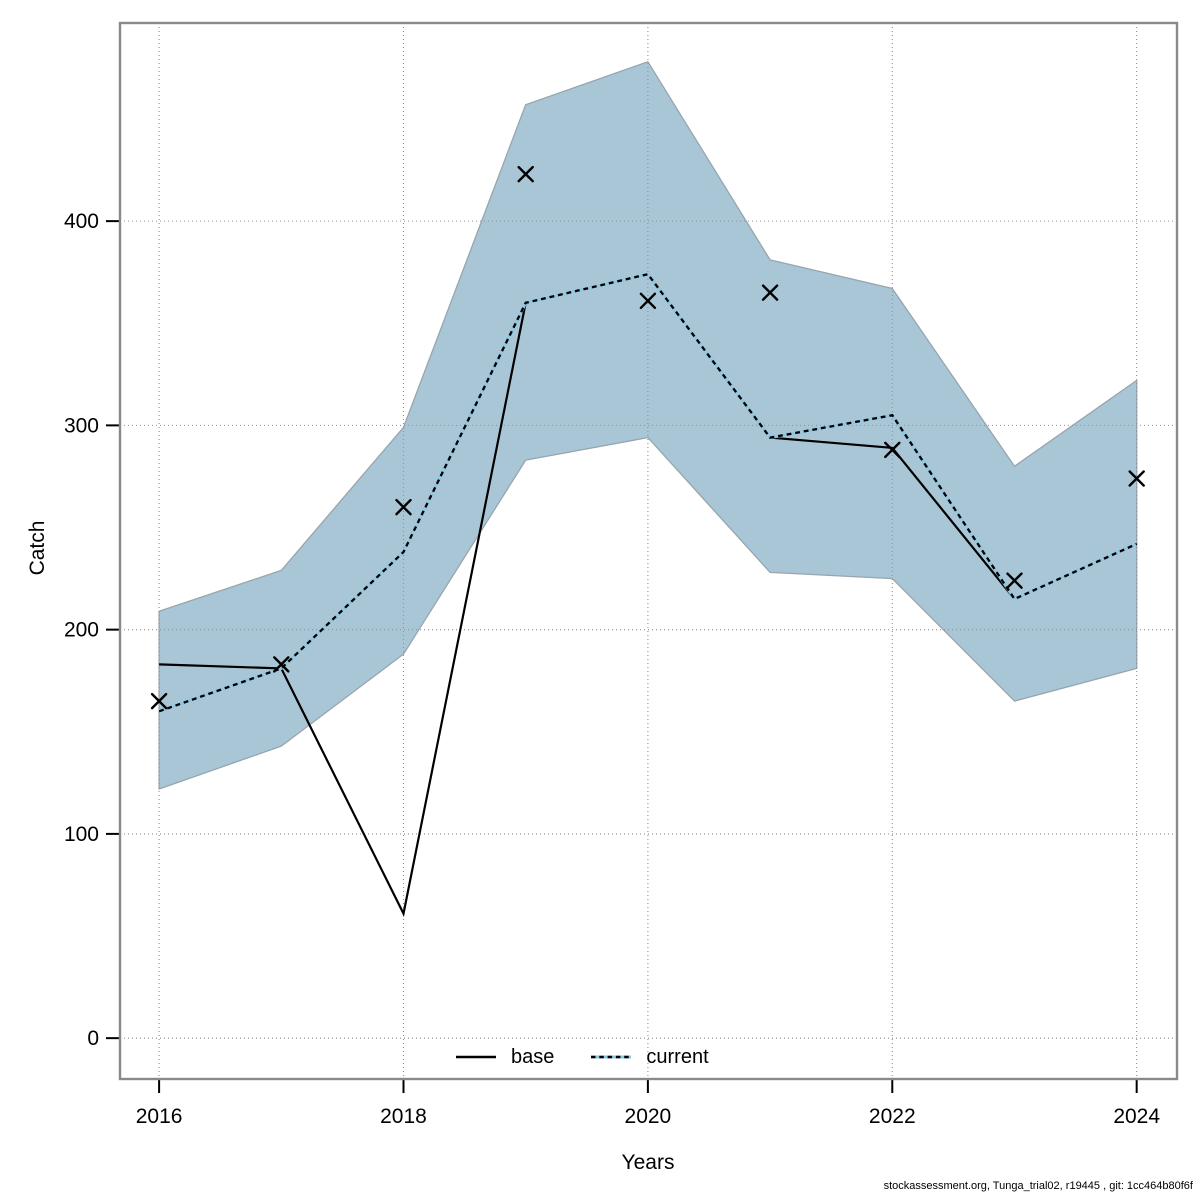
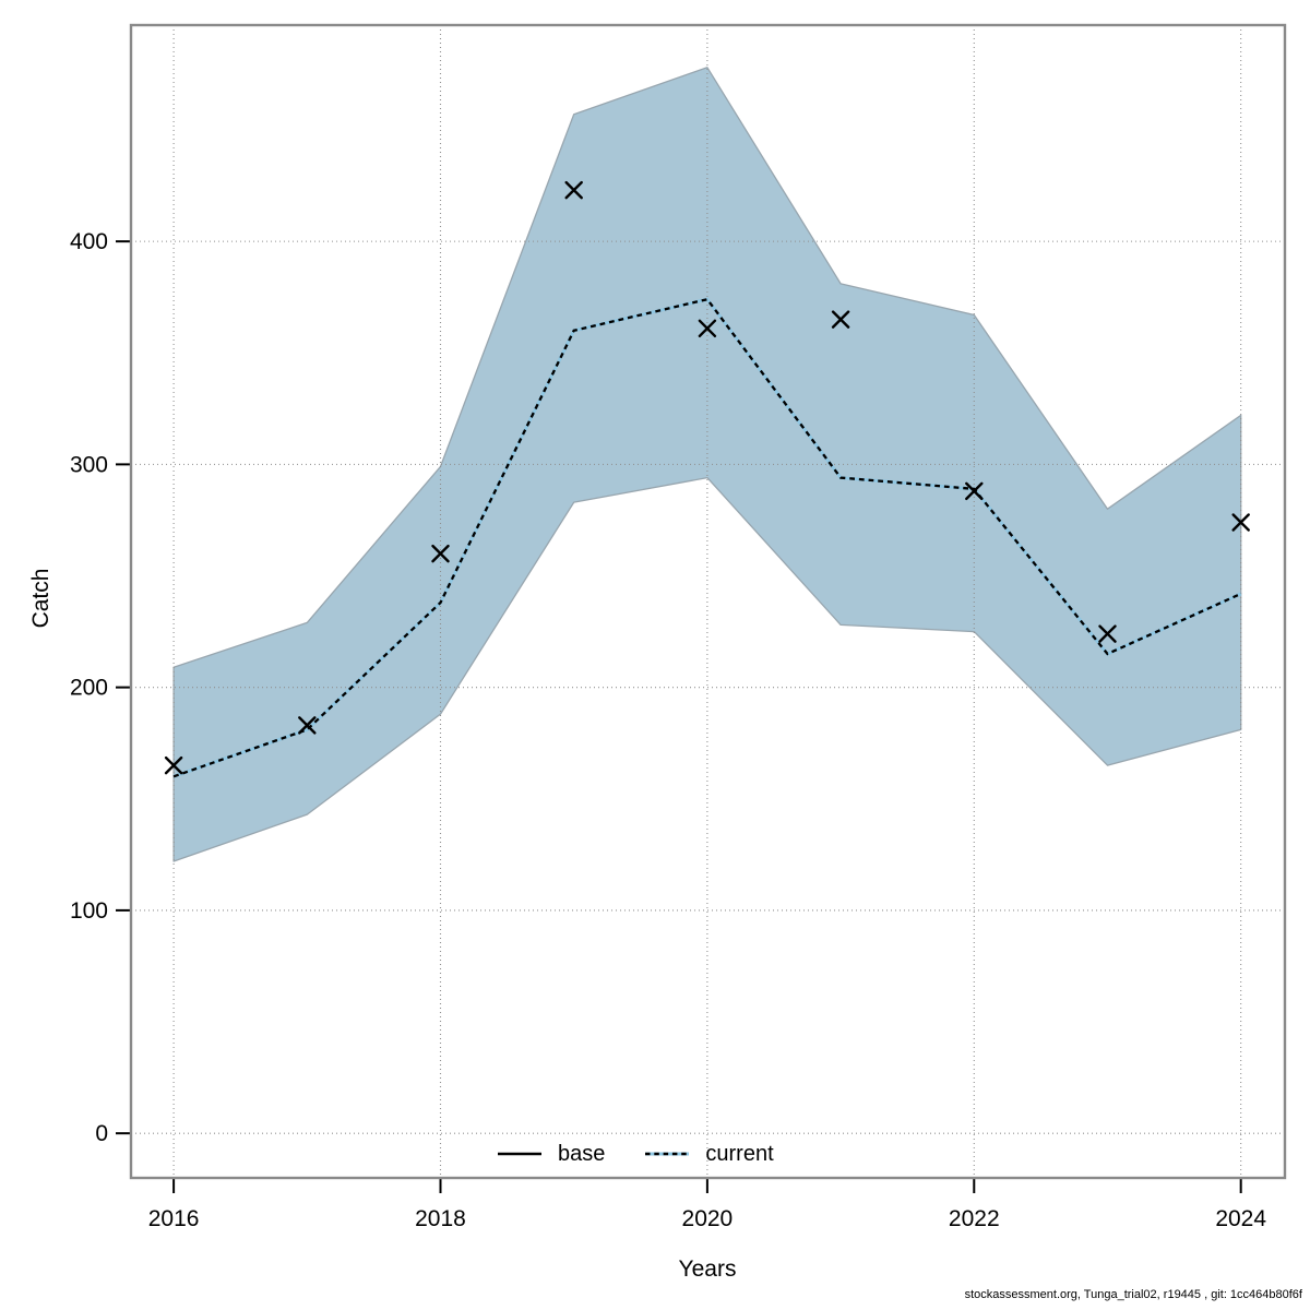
base/2016: 183 -> 160
base/2018: 61 -> 238
current/2022: 305 -> 289
